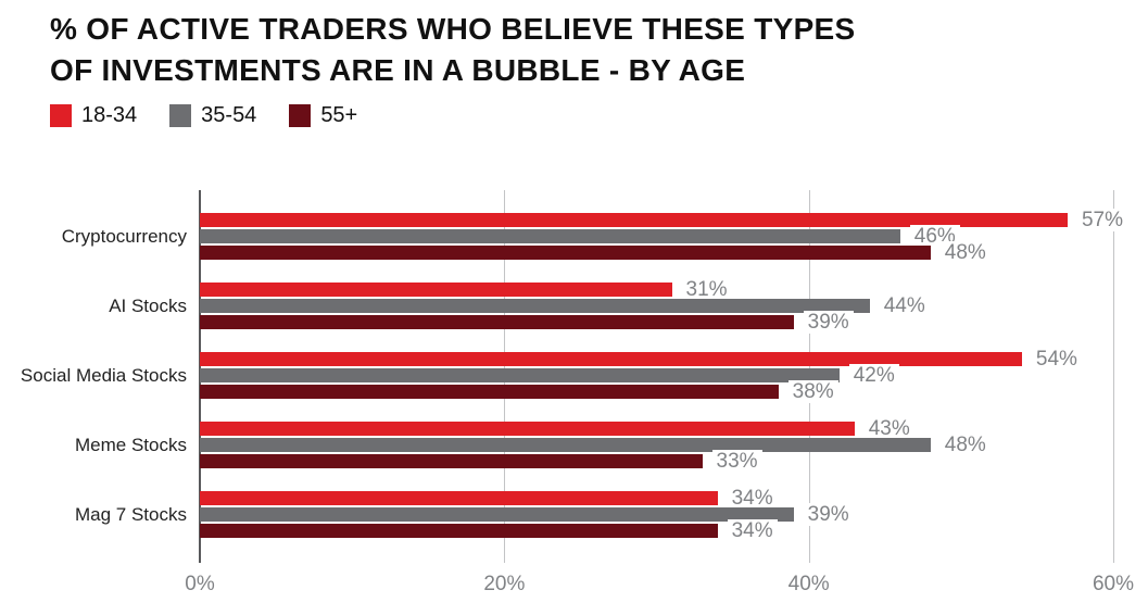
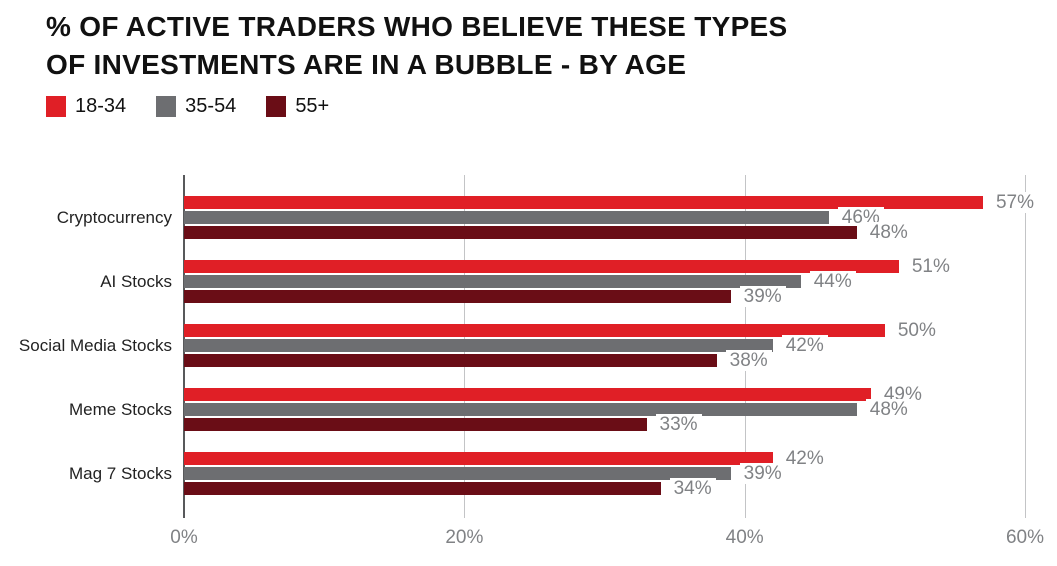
18-34/AI Stocks: 31% -> 51%
18-34/Social Media Stocks: 54% -> 50%
18-34/Meme Stocks: 43% -> 49%
18-34/Mag 7 Stocks: 34% -> 42%
